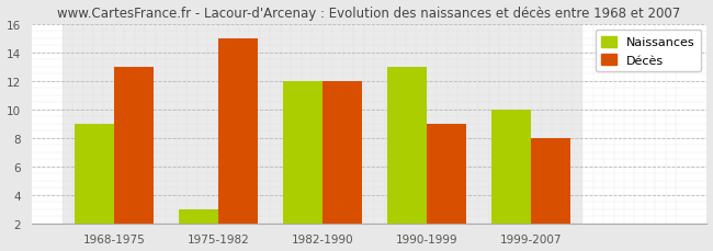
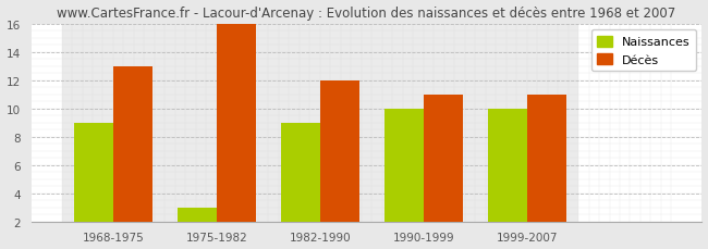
Décès/1975-1982: 15 -> 16
Naissances/1982-1990: 12 -> 9
Naissances/1990-1999: 13 -> 10
Décès/1990-1999: 9 -> 11
Décès/1999-2007: 8 -> 11
